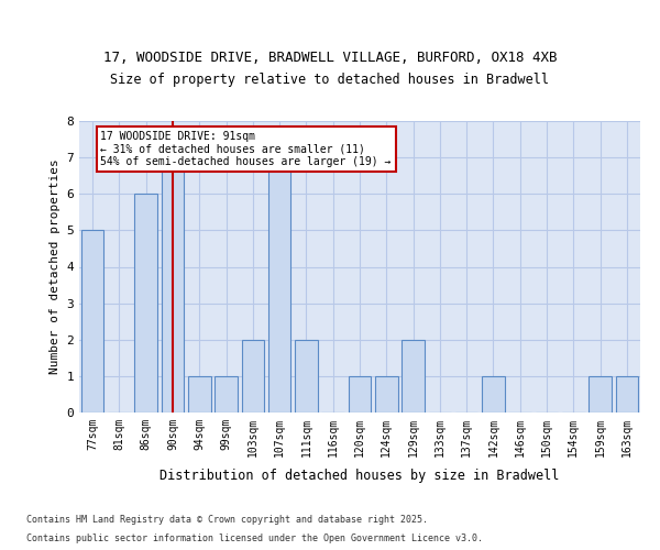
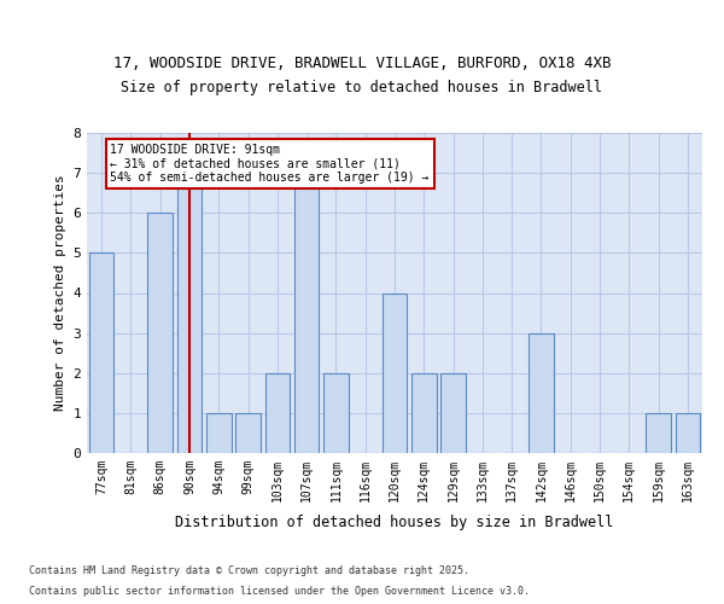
120sqm: 1 -> 4
124sqm: 1 -> 2
142sqm: 1 -> 3
